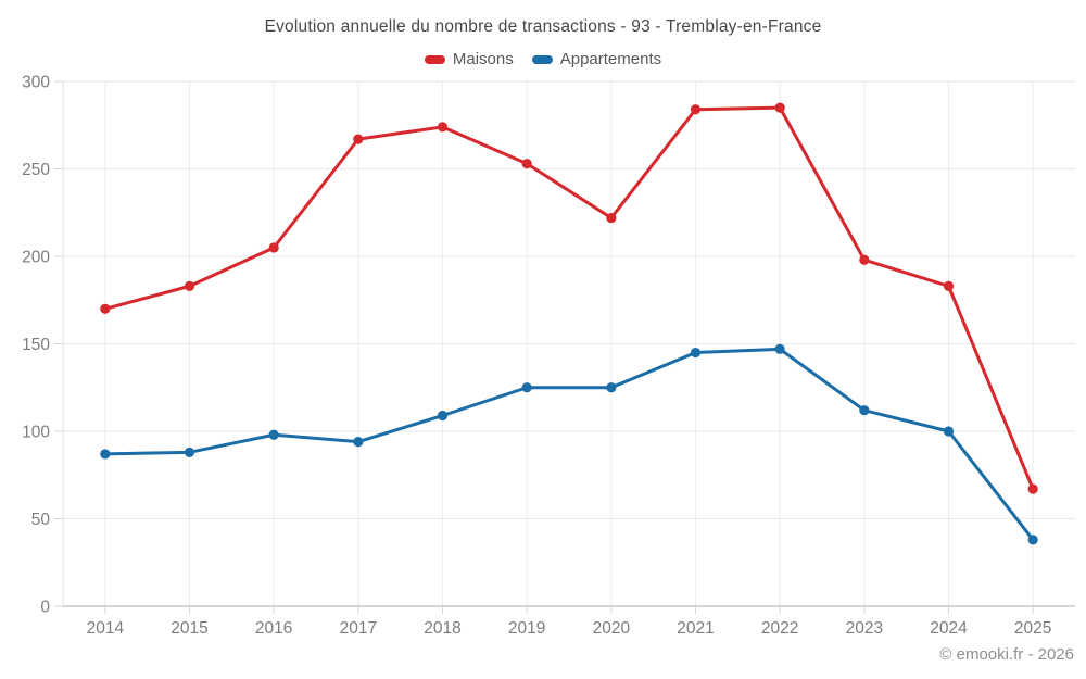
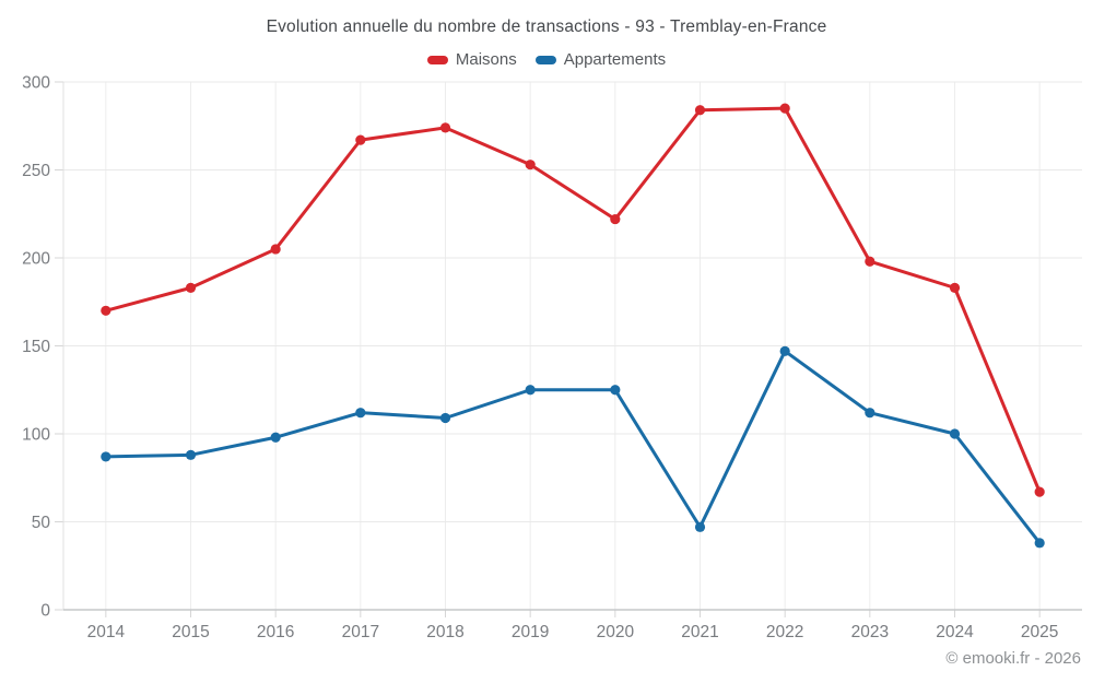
Appartements/2017: 94 -> 112
Appartements/2021: 145 -> 47
